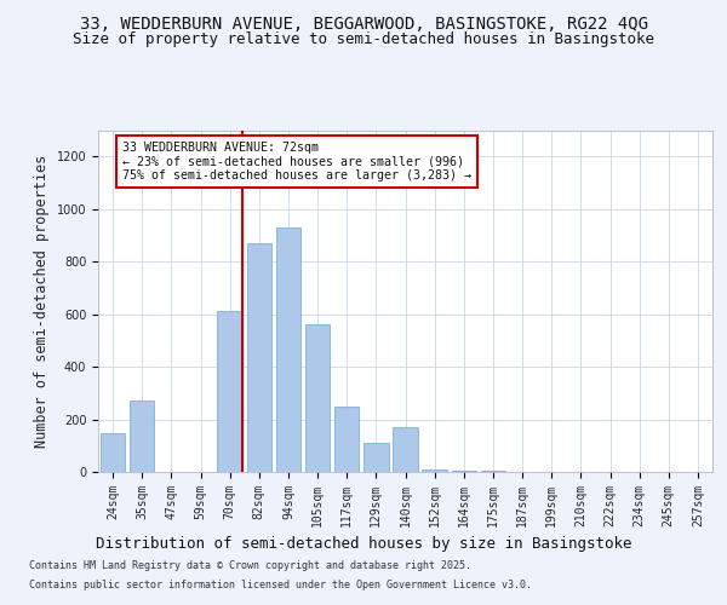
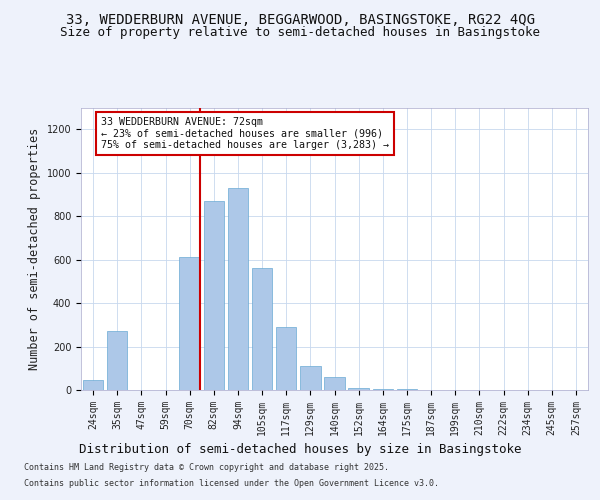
24sqm: 145 -> 45
117sqm: 250 -> 290
140sqm: 170 -> 60
